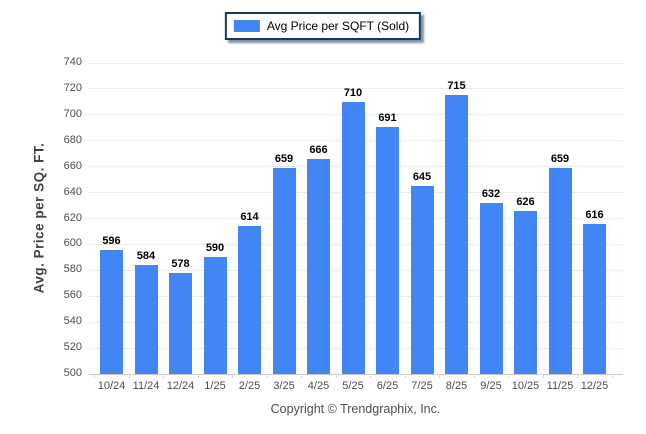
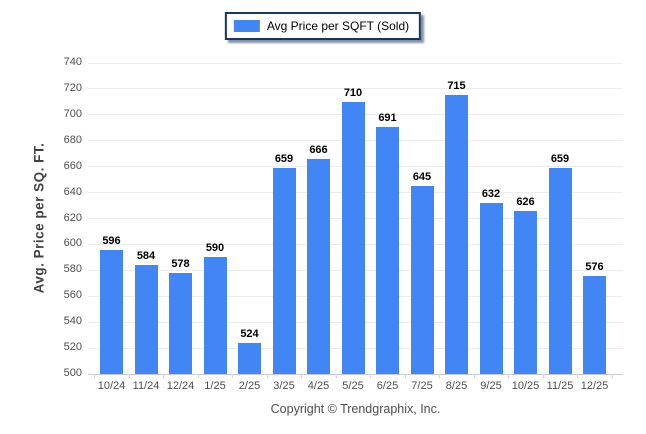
2/25: 614 -> 524
12/25: 616 -> 576
